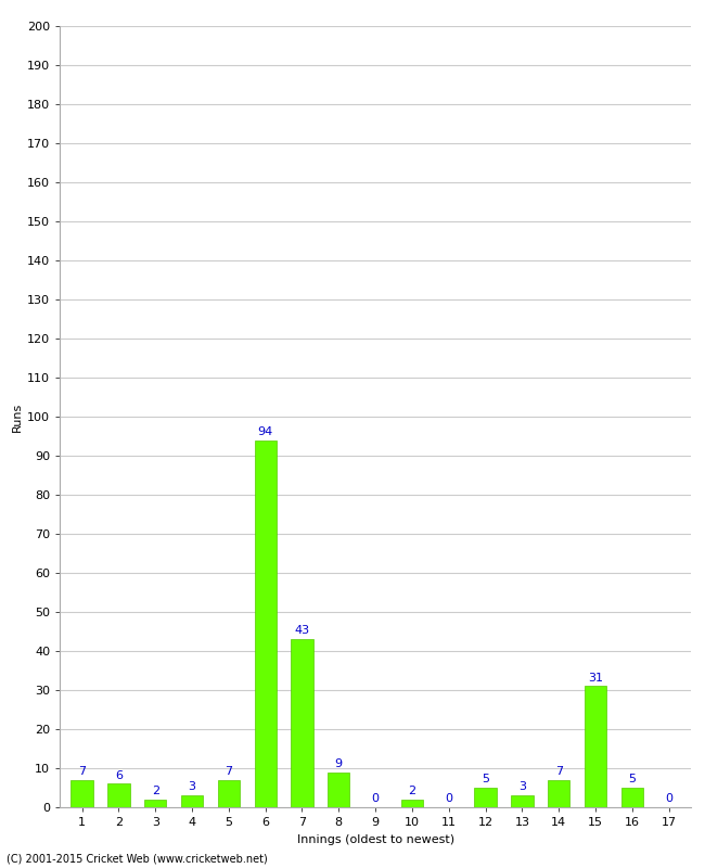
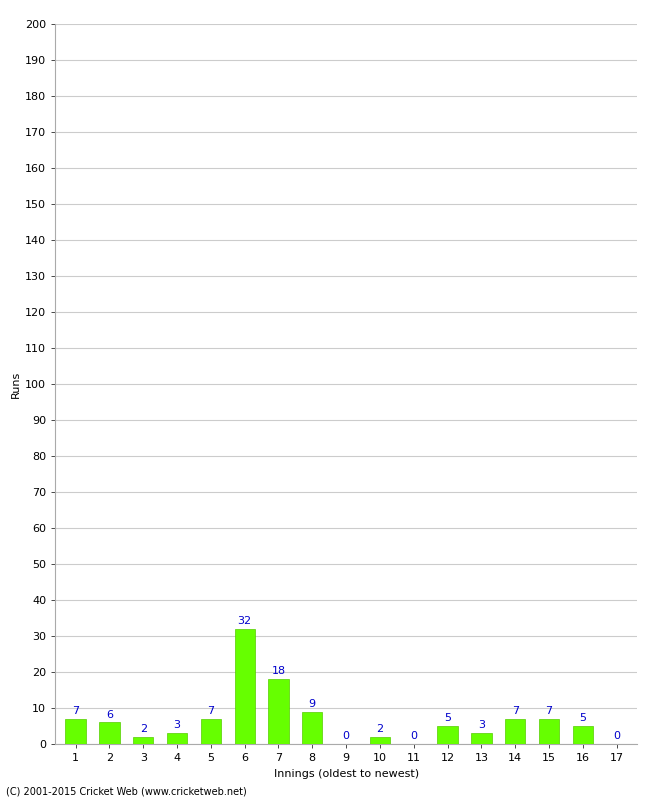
6: 94 -> 32
7: 43 -> 18
15: 31 -> 7
